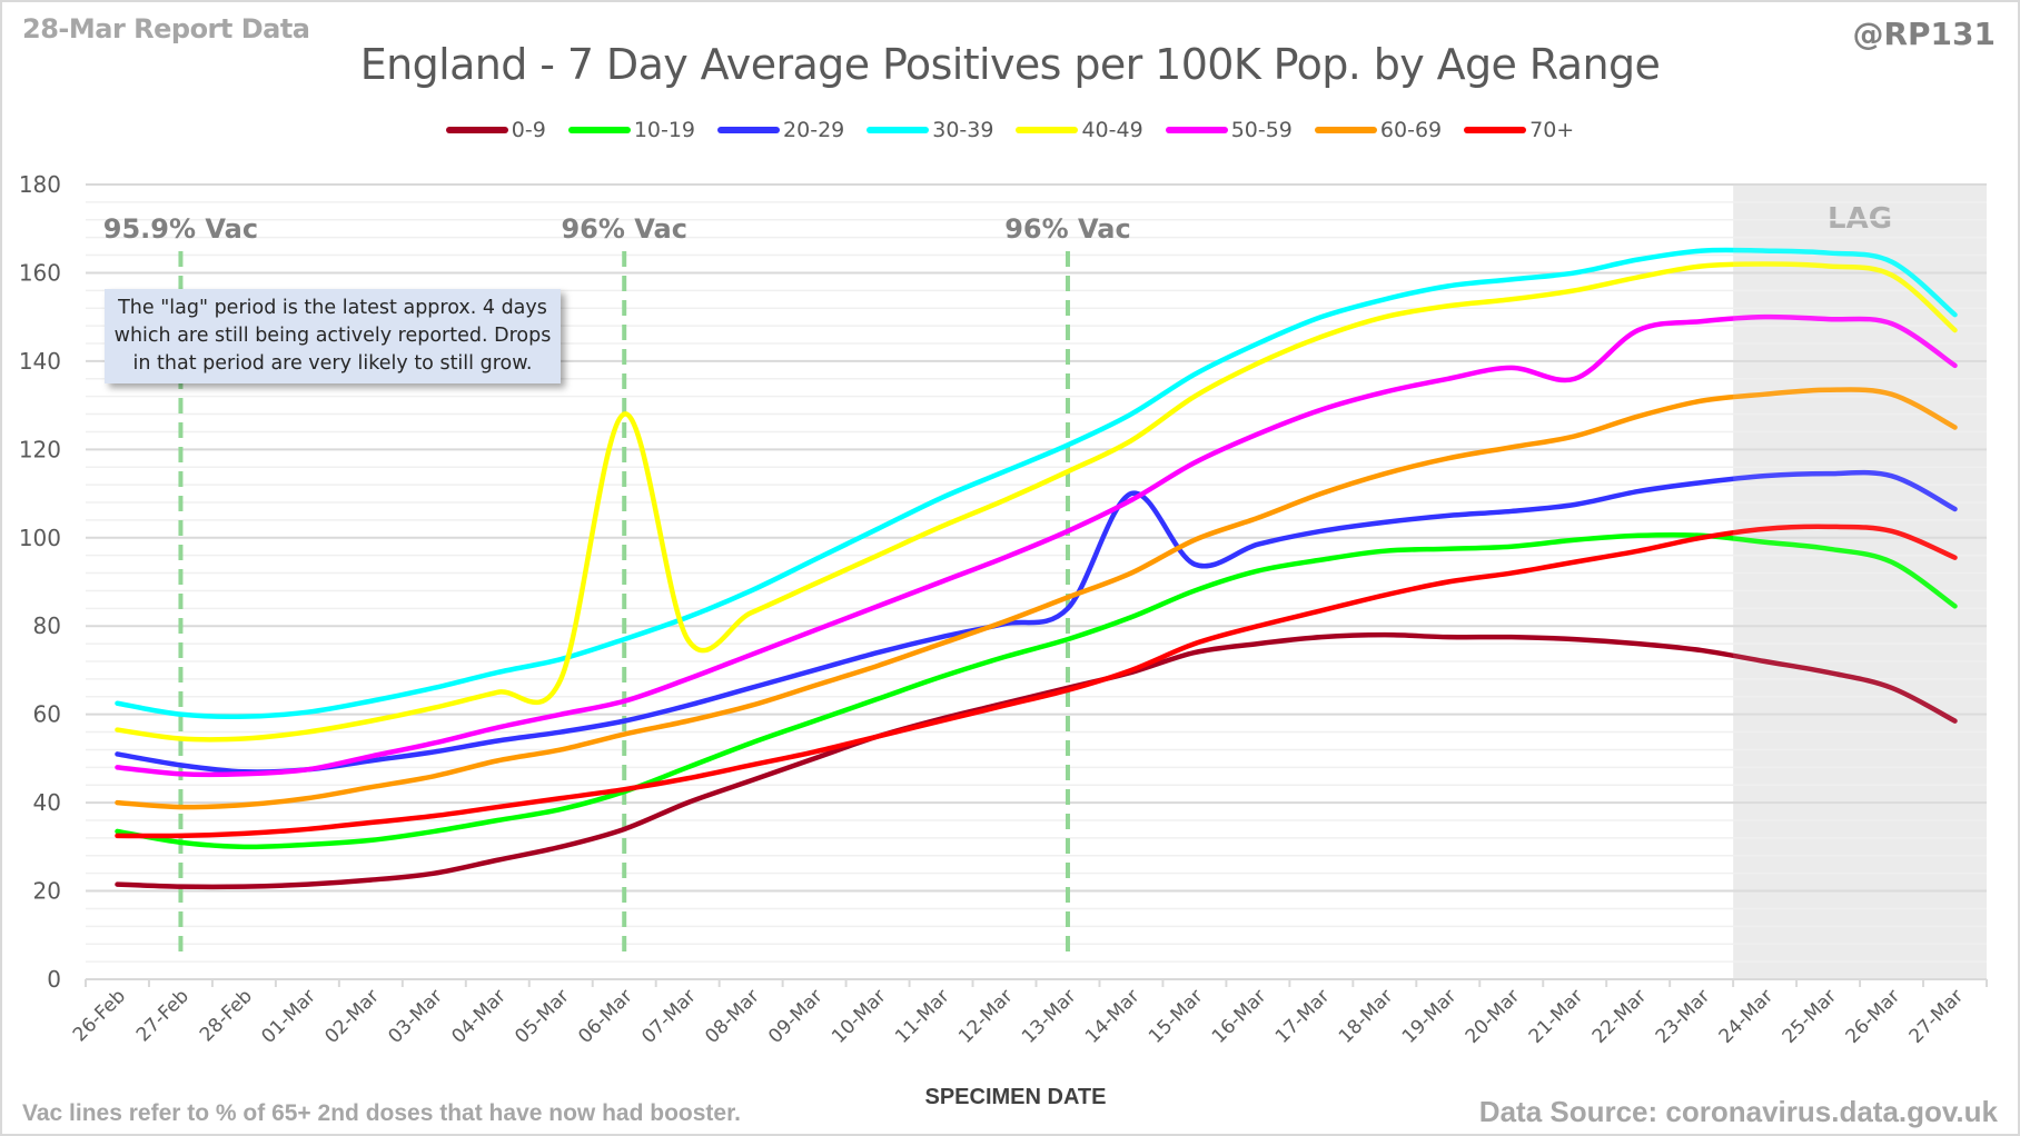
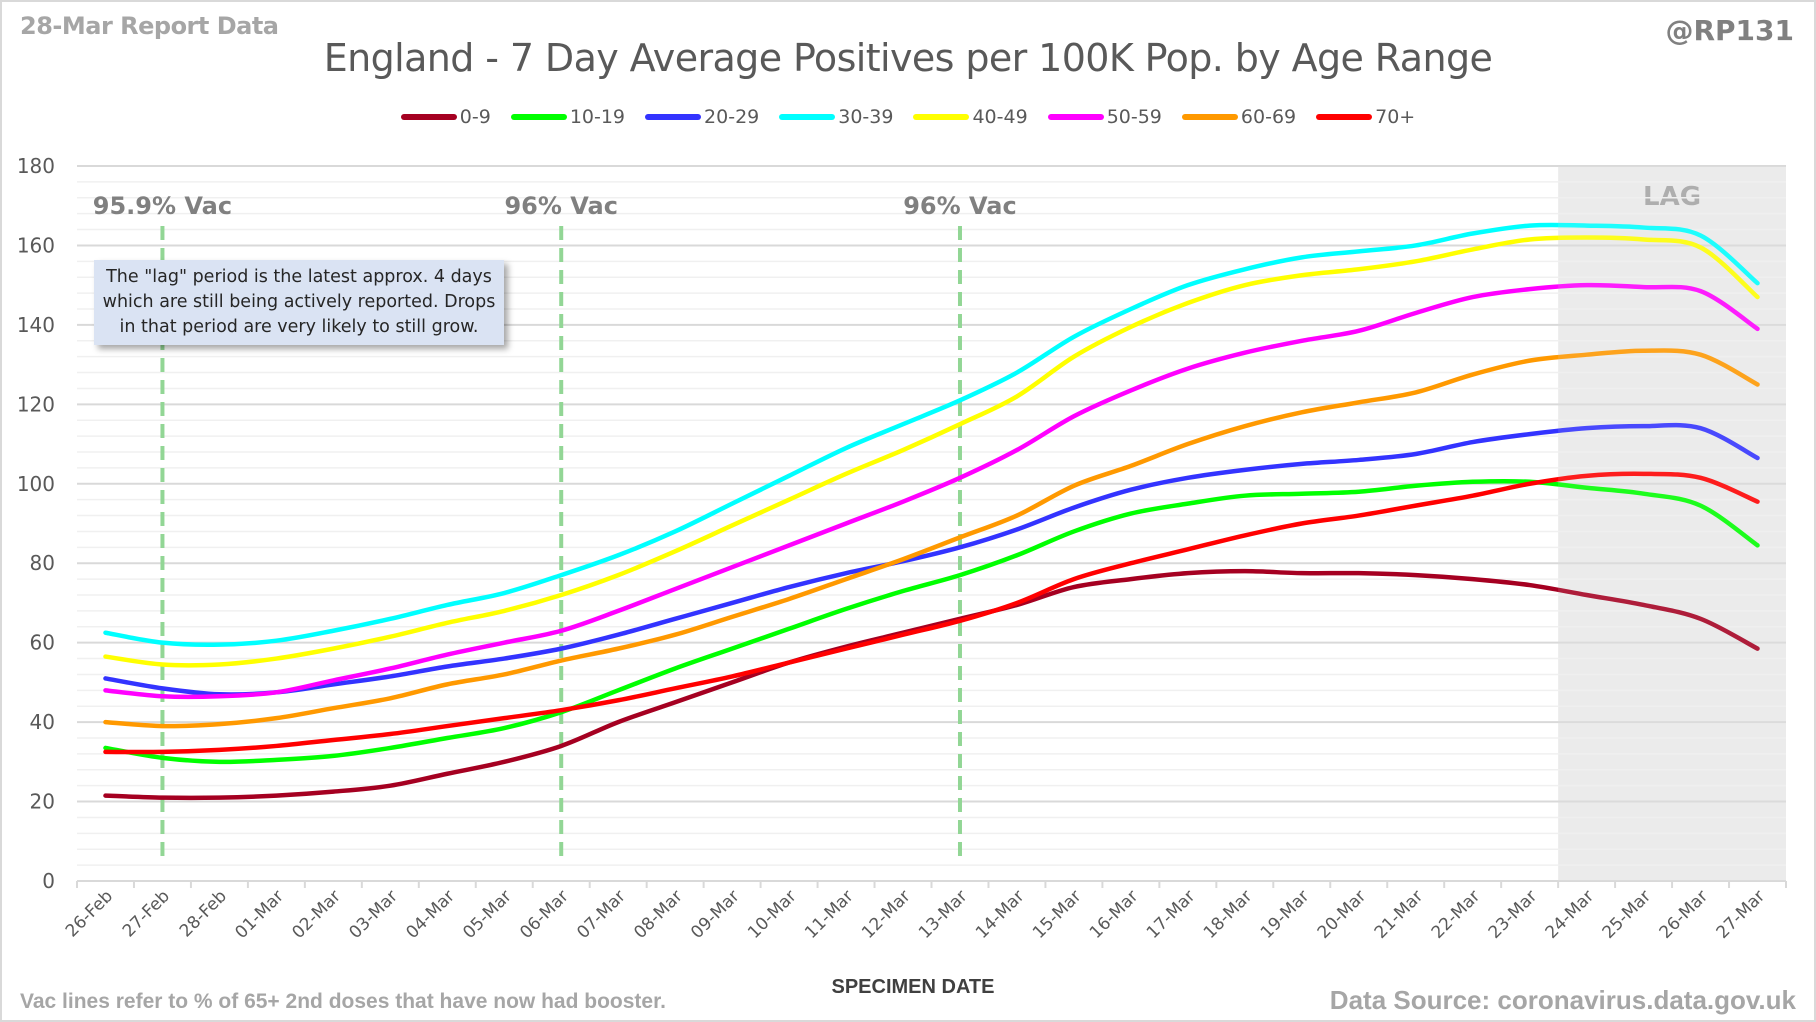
40-49/06-Mar: 128 -> 72
20-29/14-Mar: 110 -> 88
50-59/21-Mar: 136 -> 143
